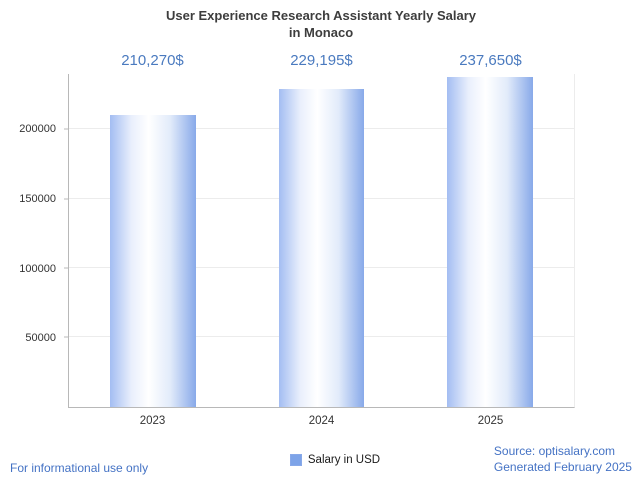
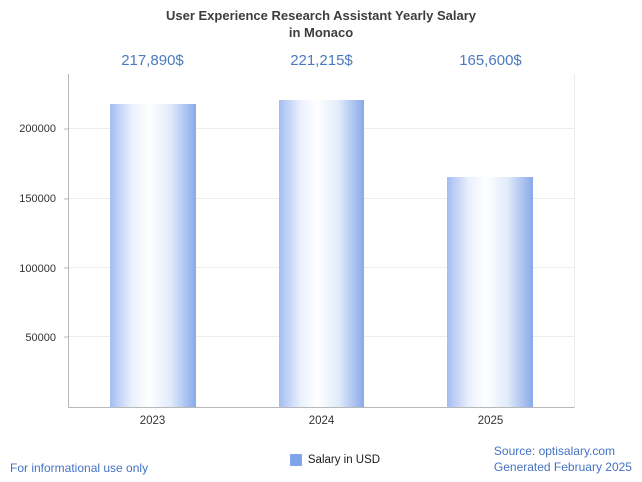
2023: 210,270 -> 217,890
2024: 229,195 -> 221,215
2025: 237,650 -> 165,600
